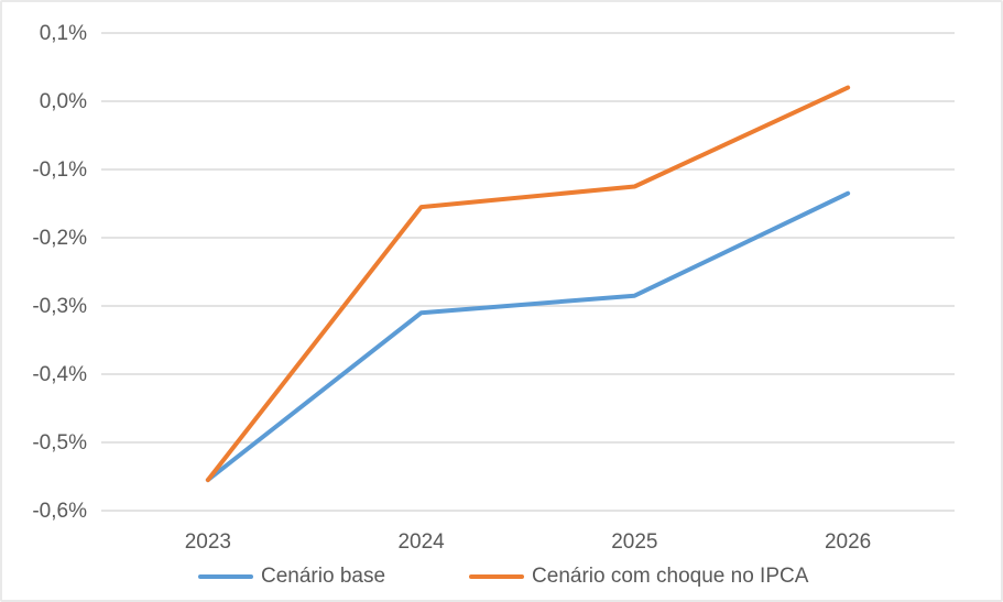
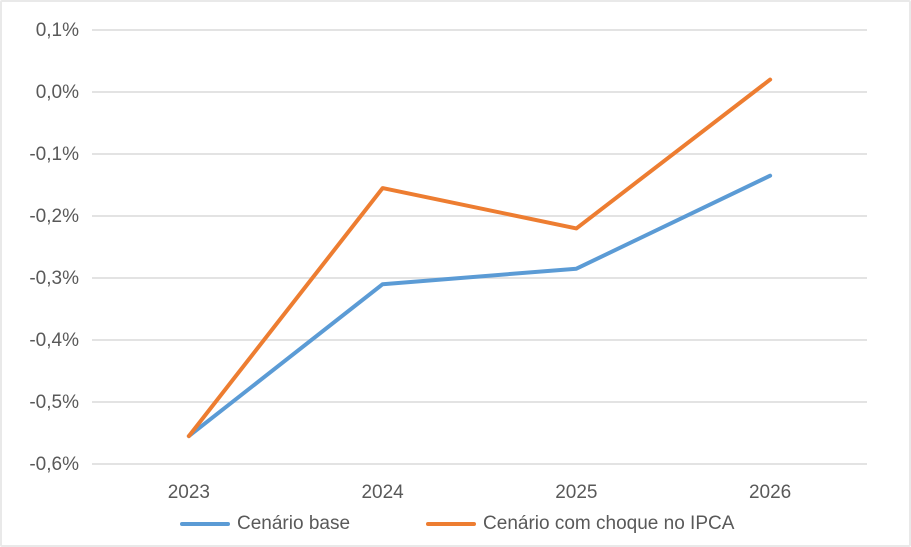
Cenário com choque no IPCA/2025: -0,12% -> -0,22%
